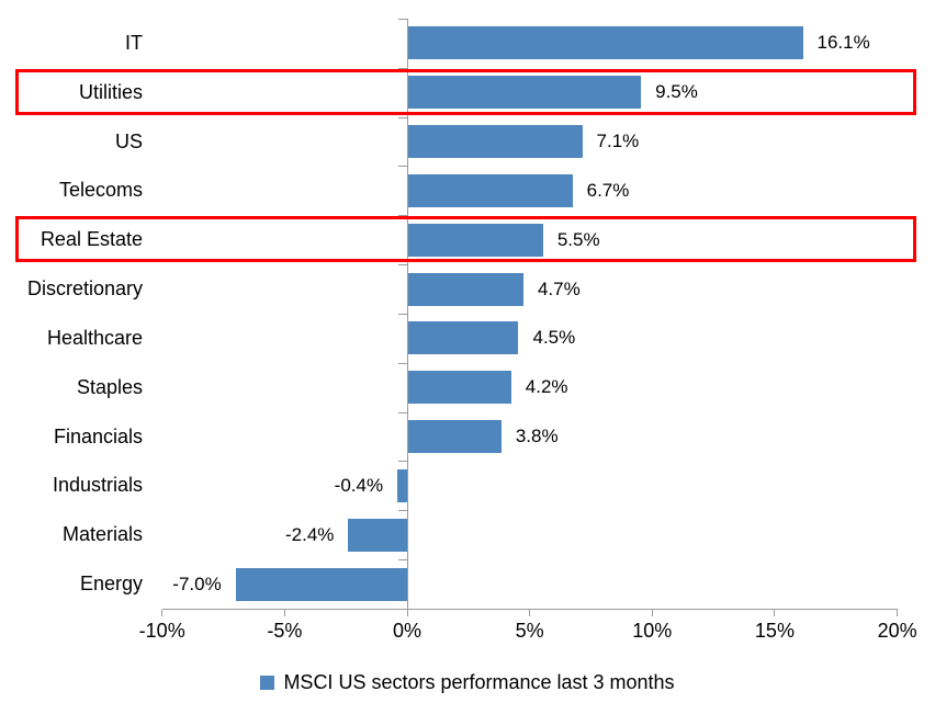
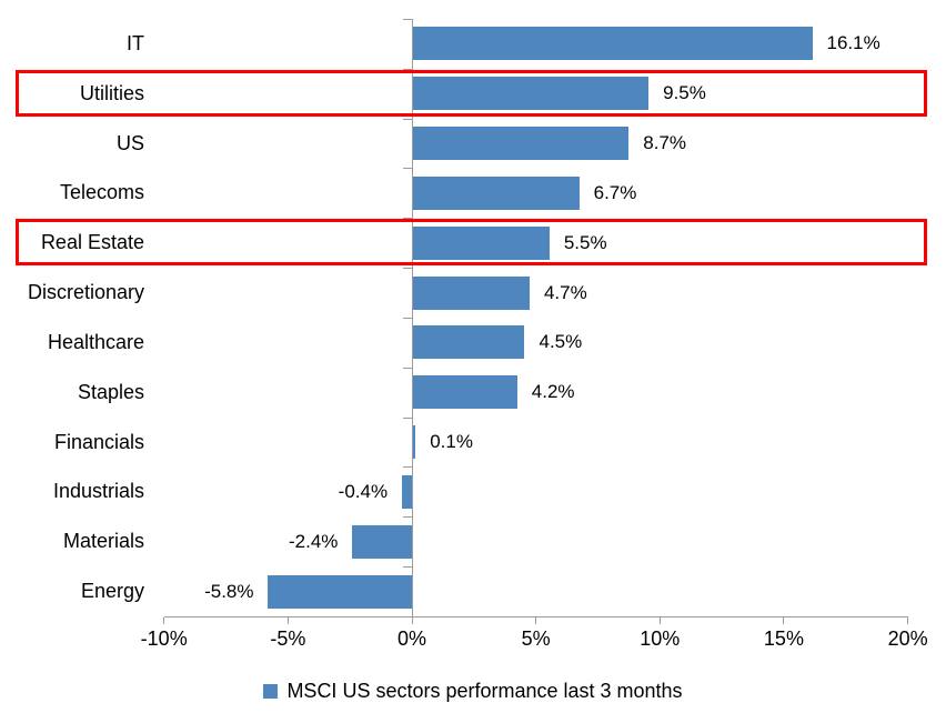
US: 7.1% -> 8.7%
Financials: 3.8% -> 0.1%
Energy: -7.0% -> -5.8%
